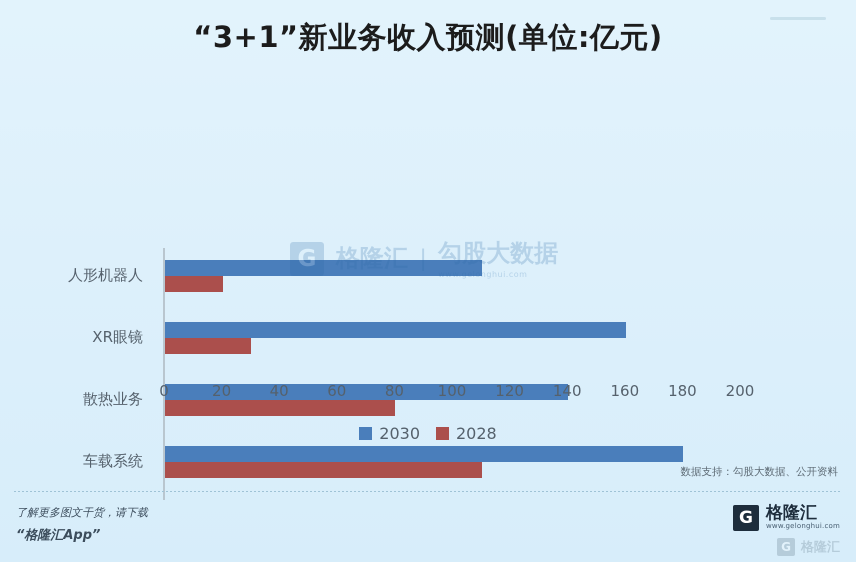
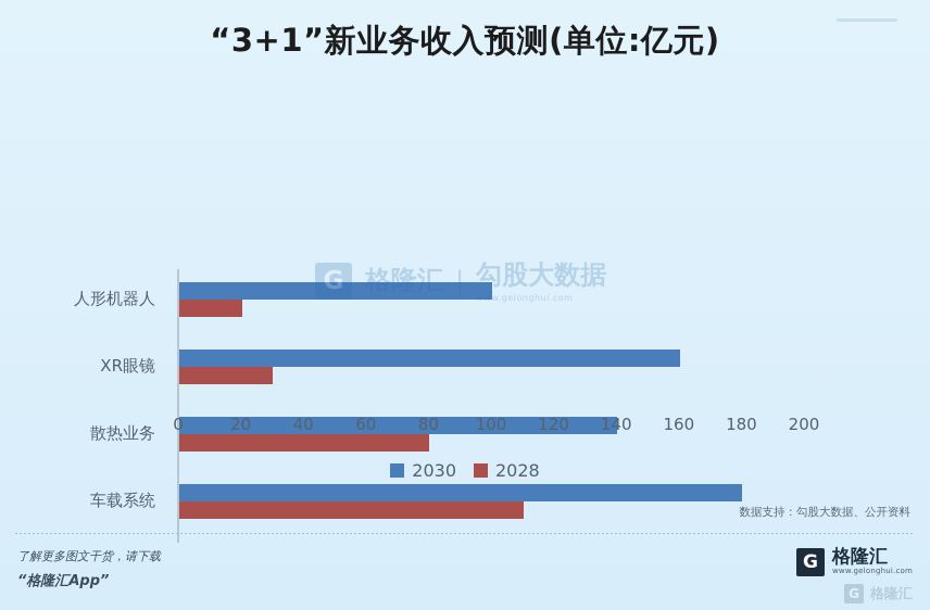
2030/人形机器人: 110 -> 100
